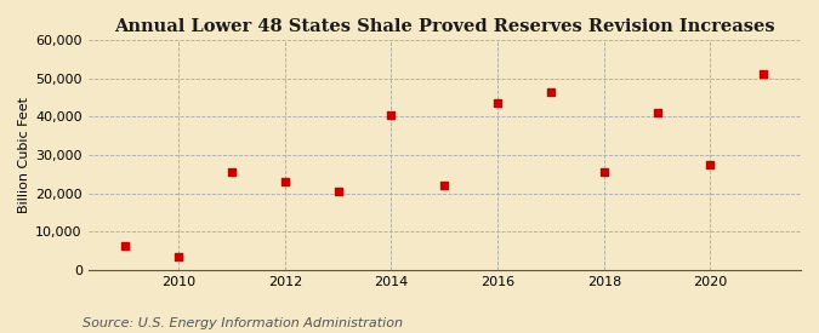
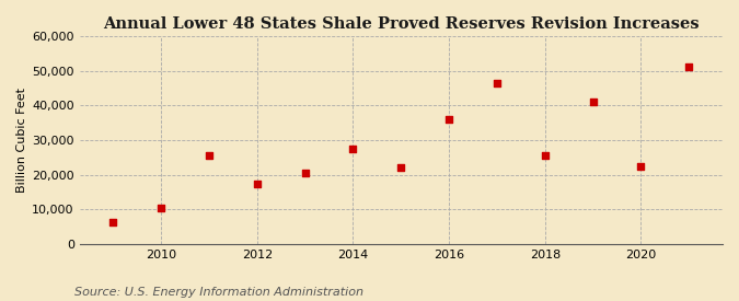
2010: 3,500 -> 10,500
2012: 23,000 -> 17,500
2014: 40,500 -> 27,500
2016: 43,500 -> 36,000
2020: 27,500 -> 22,500
